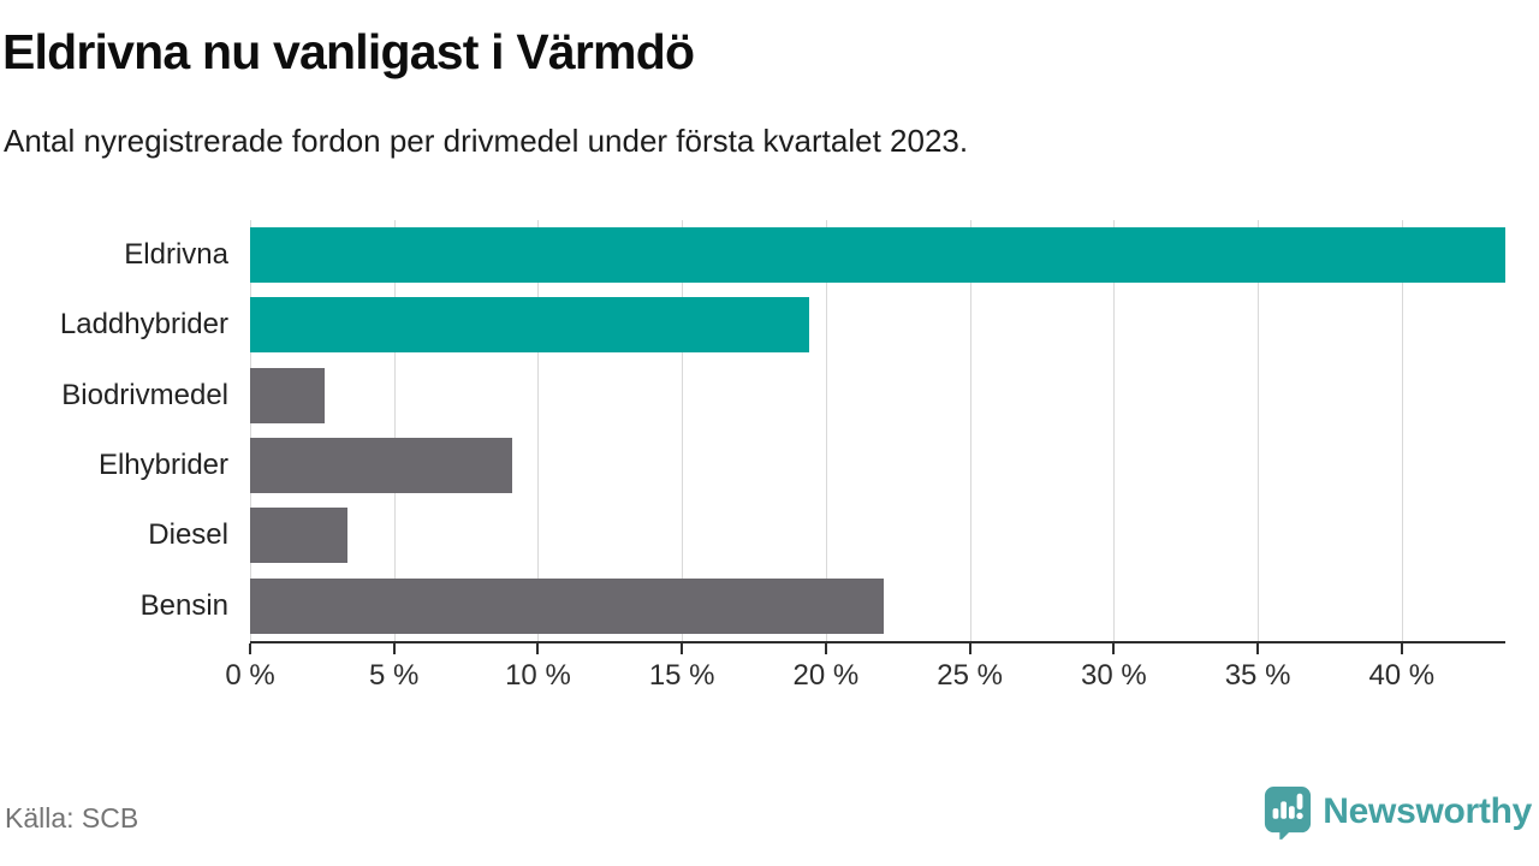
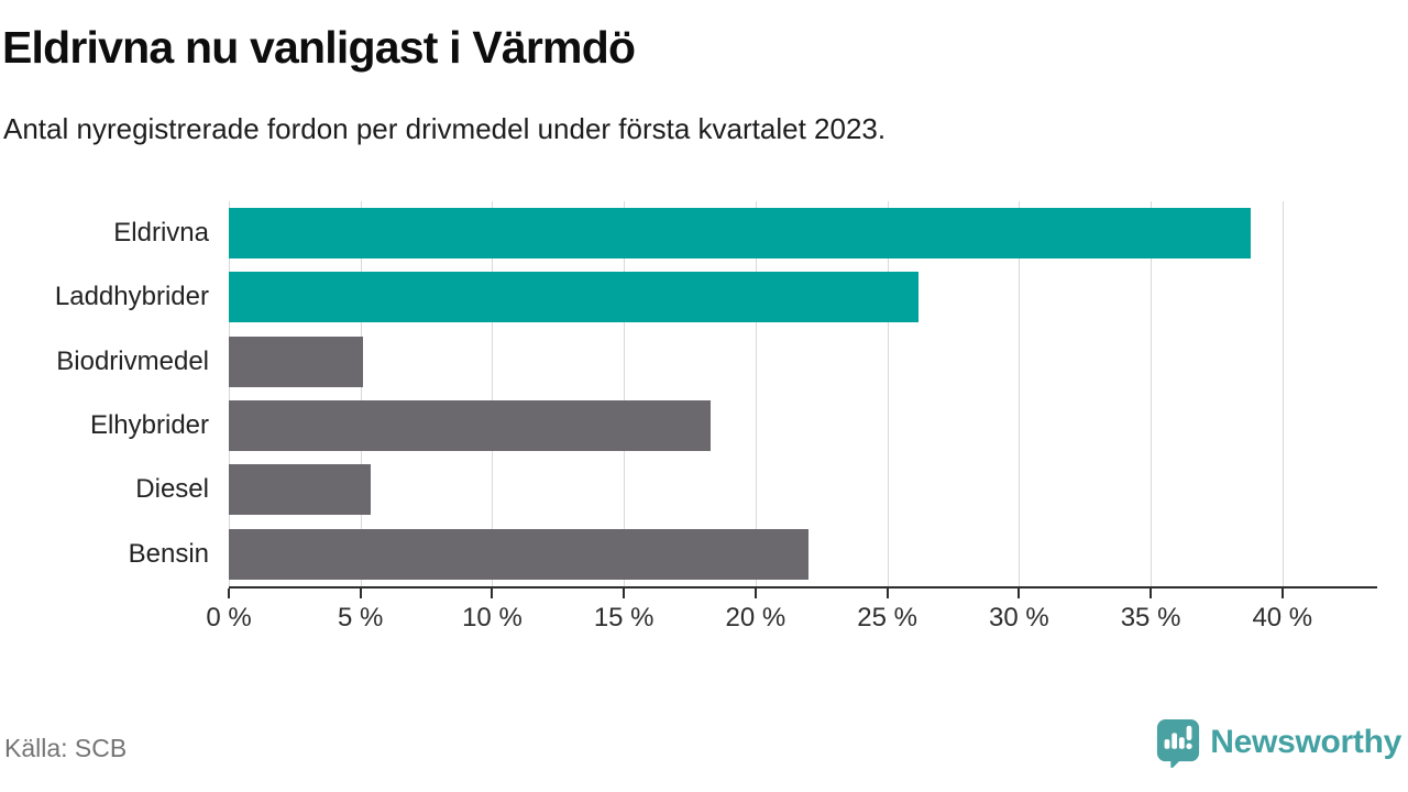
Eldrivna: 43.6% -> 38.8%
Laddhybrider: 19.4% -> 26.2%
Biodrivmedel: 2.6% -> 5.1%
Elhybrider: 9.1% -> 18.3%
Diesel: 3.4% -> 5.4%
